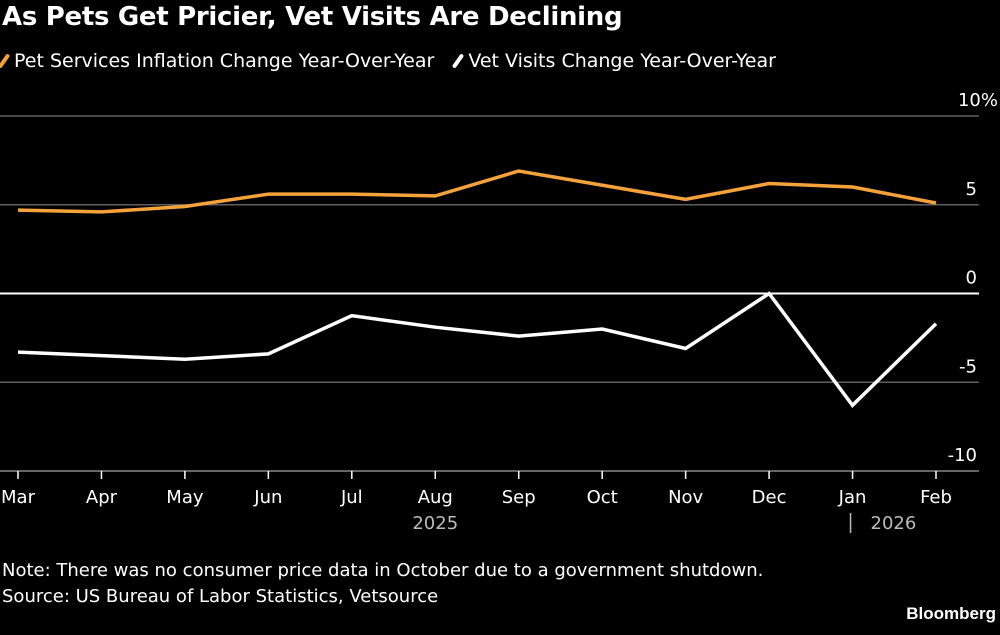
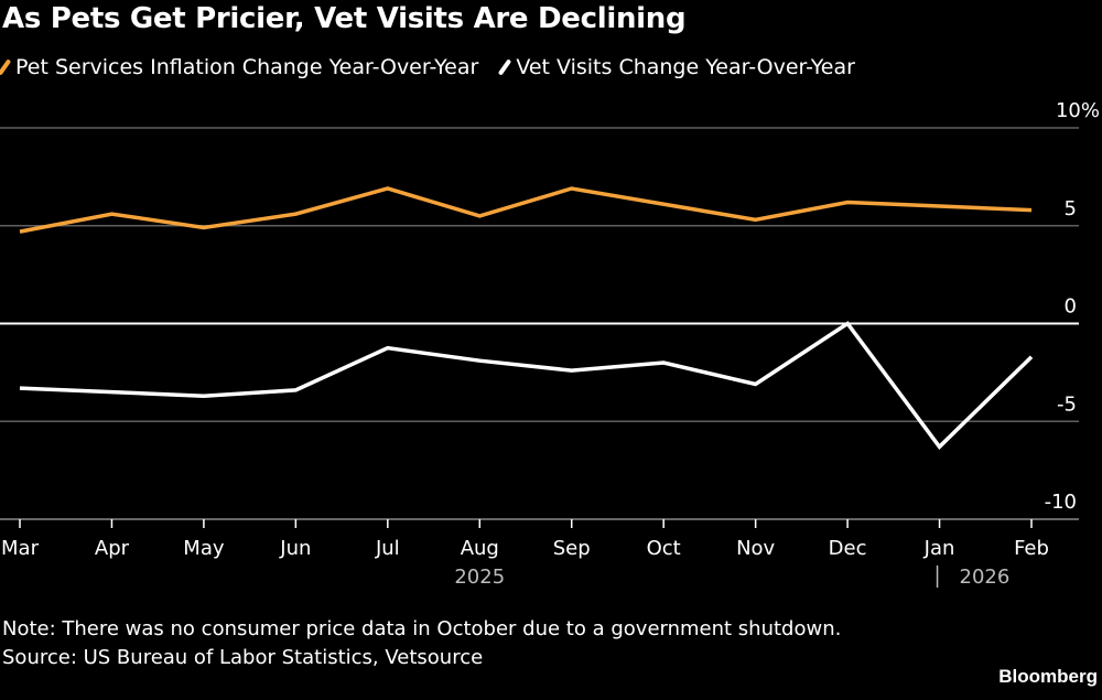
Pet Services Inflation Change Year-Over-Year/Apr: 4.6 -> 5.6
Pet Services Inflation Change Year-Over-Year/Jul: 5.6 -> 6.9
Pet Services Inflation Change Year-Over-Year/Feb: 5.1 -> 5.8
